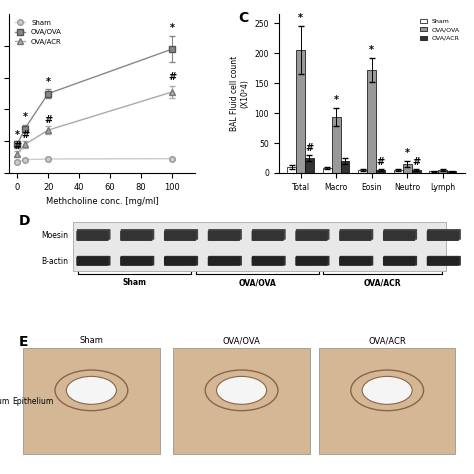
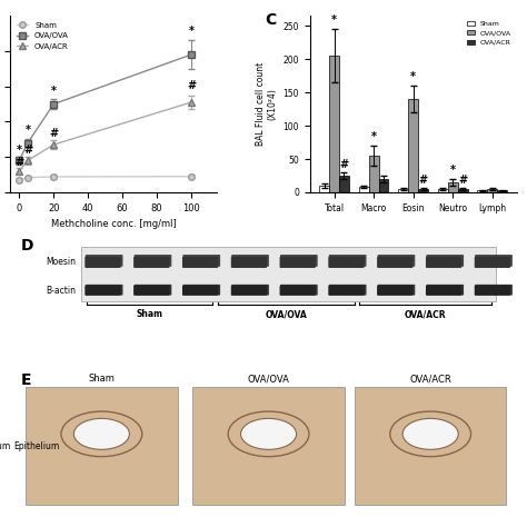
OVA/OVA/Macro: 94 -> 55
OVA/OVA/Eosin: 172 -> 140
